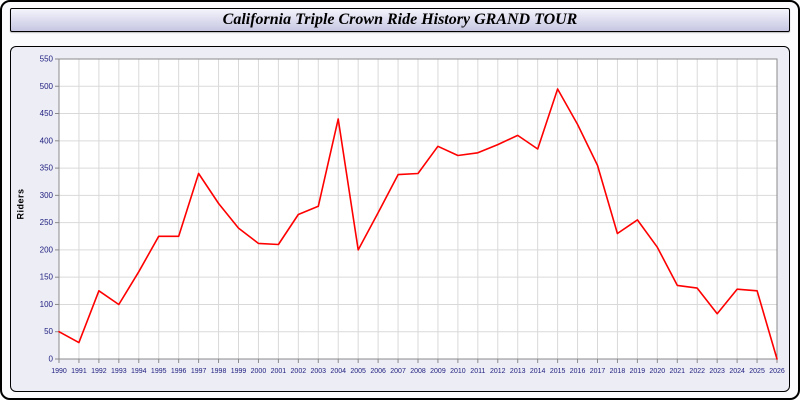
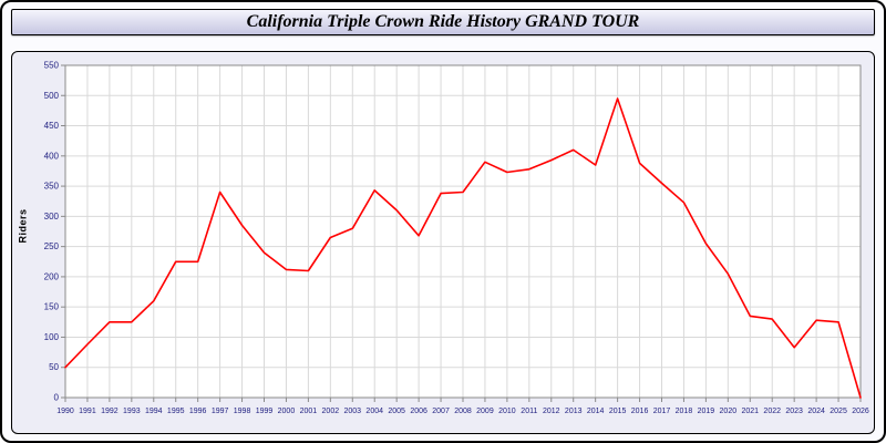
1991: 30 -> 90
1993: 100 -> 120
2004: 440 -> 340
2005: 200 -> 310
2016: 430 -> 390
2018: 230 -> 320
